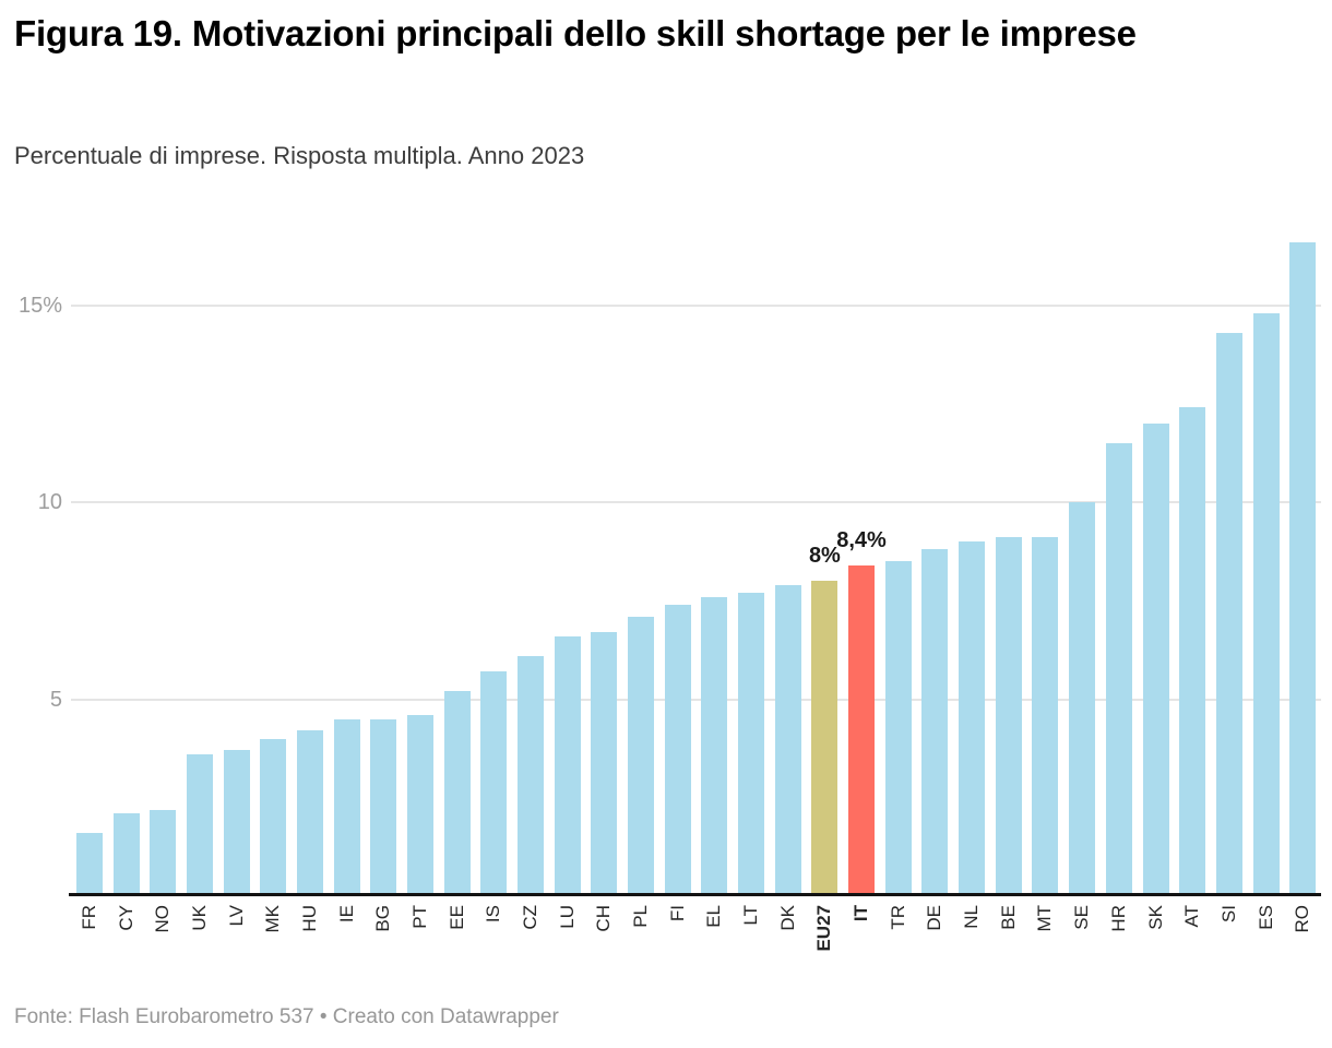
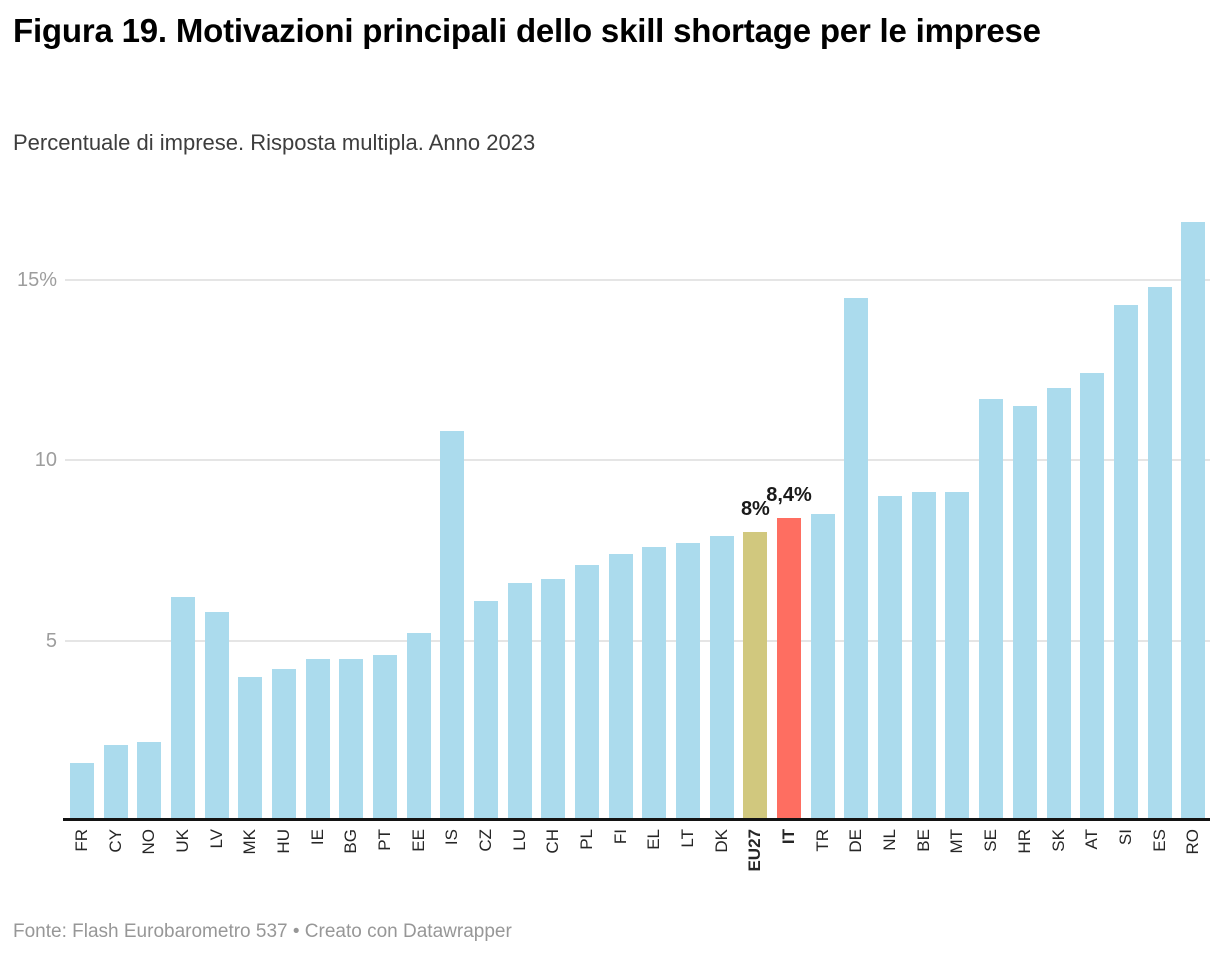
UK: 3.6% -> 6.2%
LV: 3.7% -> 5.8%
IS: 5.7% -> 10.8%
DE: 8.8% -> 14.5%
SE: 10.0% -> 11.7%
